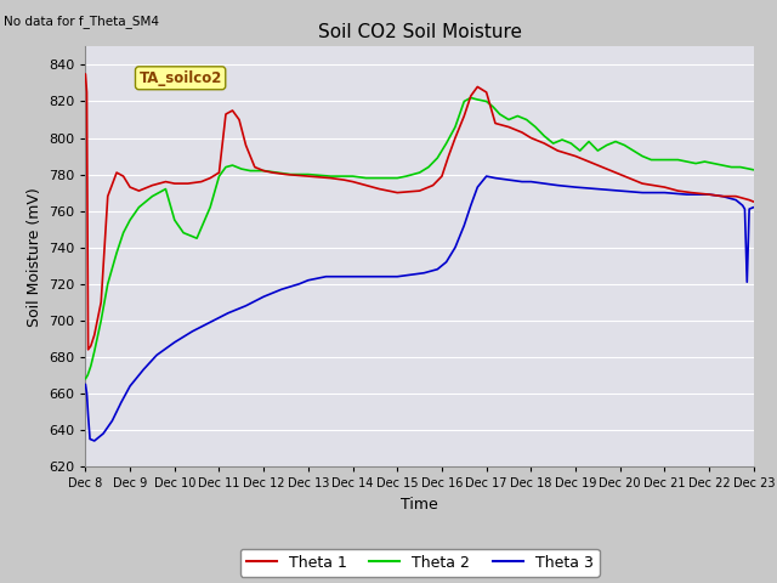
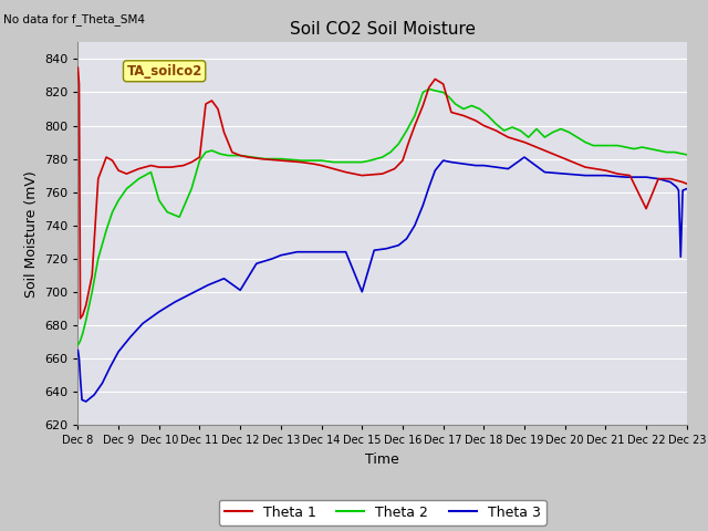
Theta 3/Dec 12: 713 -> 701
Theta 3/Dec 15: 724 -> 700
Theta 3/Dec 19: 773 -> 781
Theta 1/Dec 22: 769 -> 750
